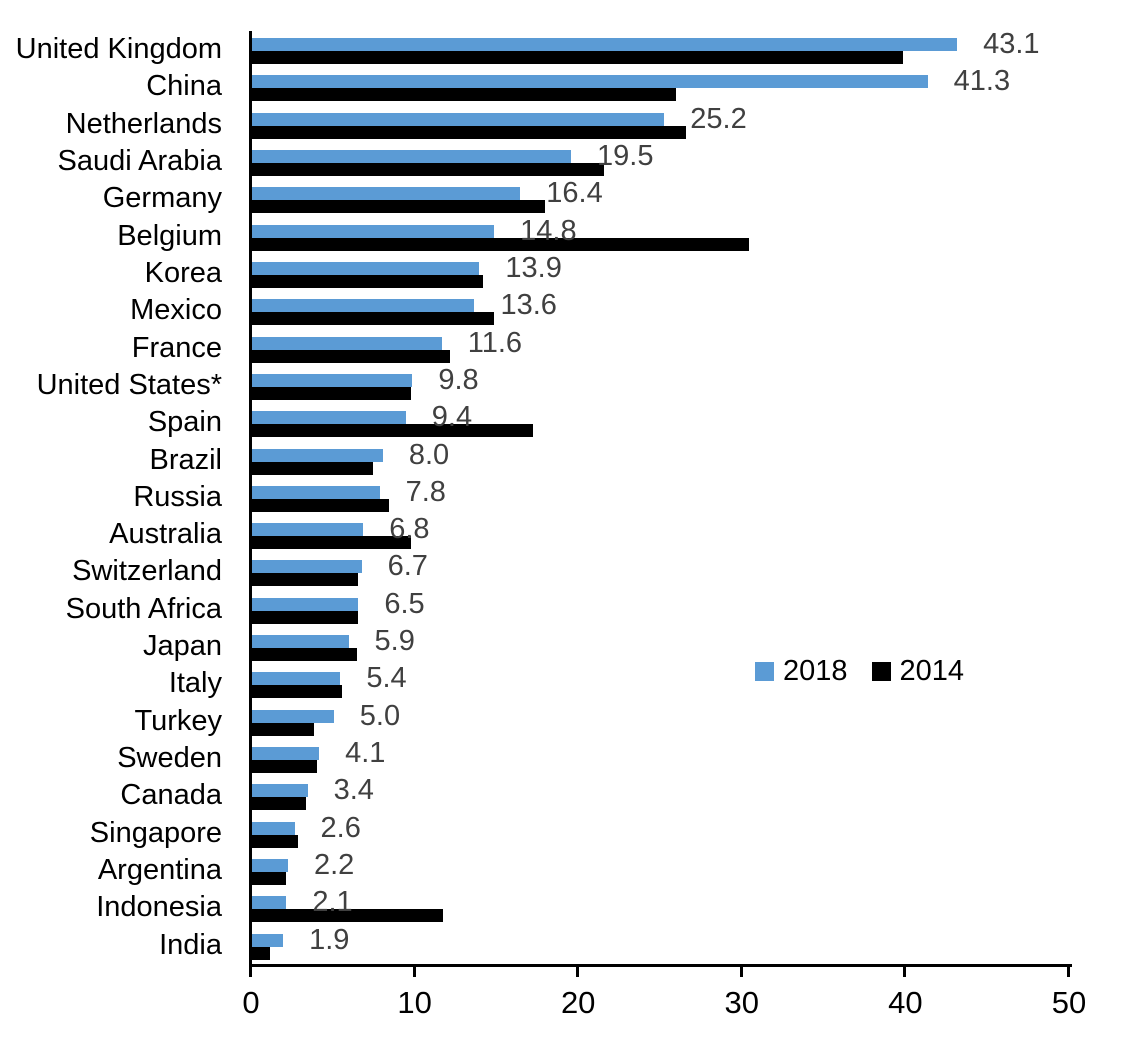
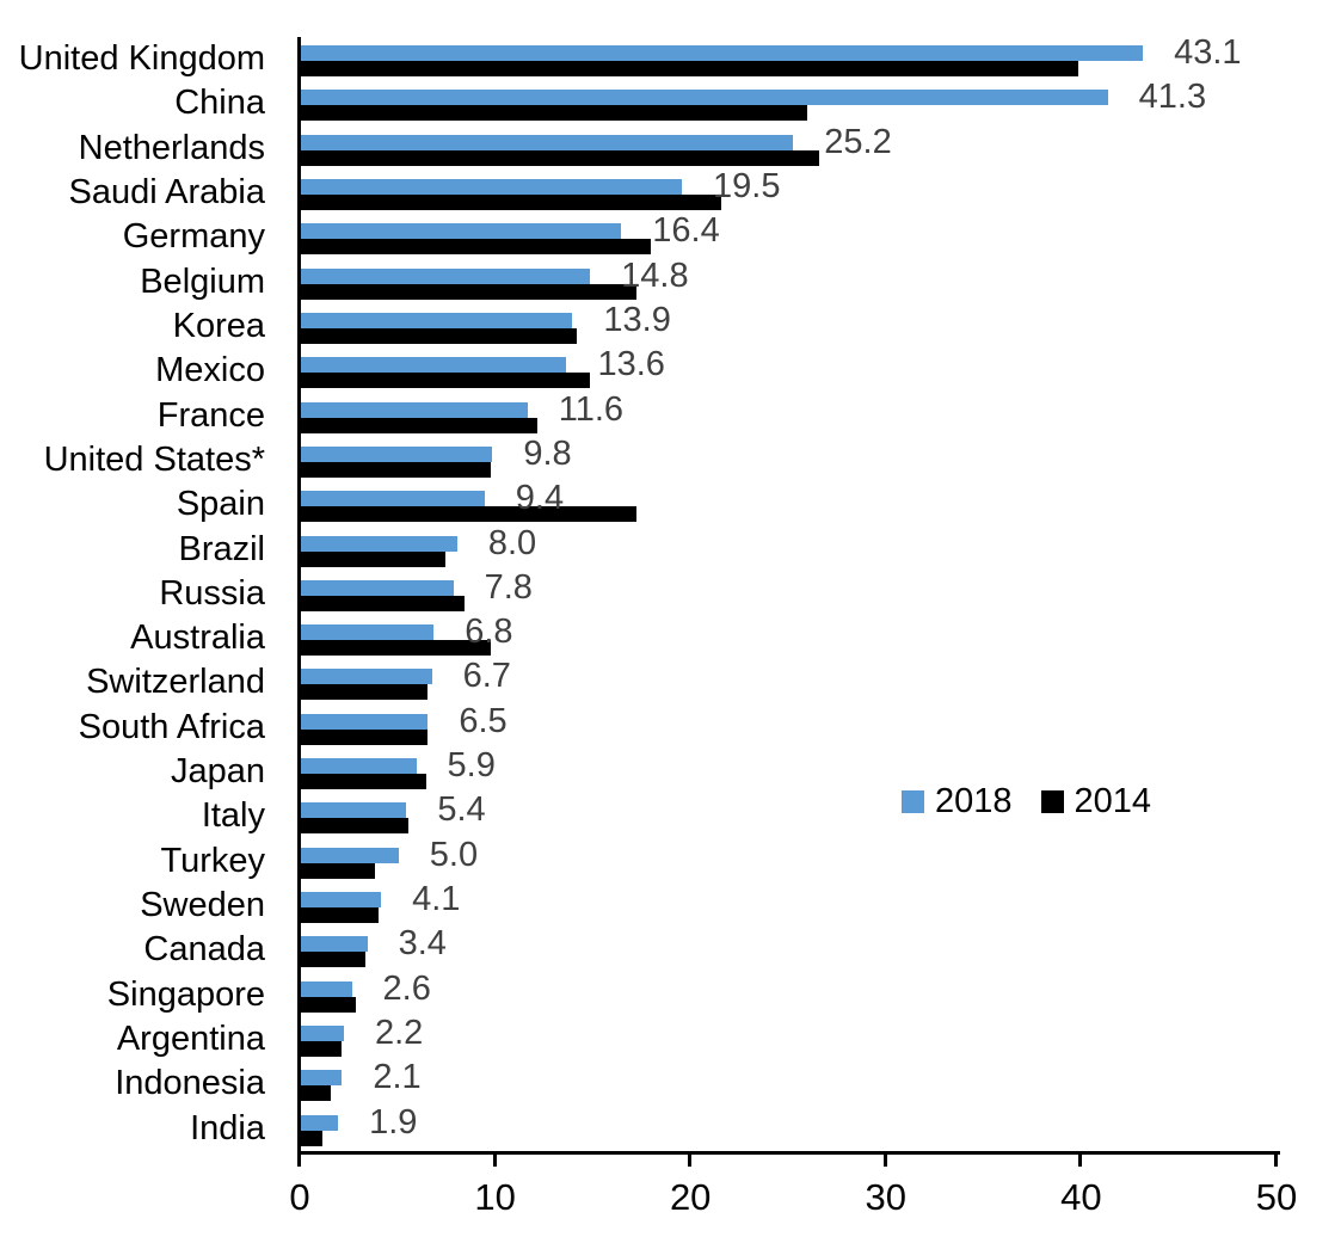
2014/Belgium: 30.4 -> 17.2
2014/Indonesia: 11.7 -> 1.5
